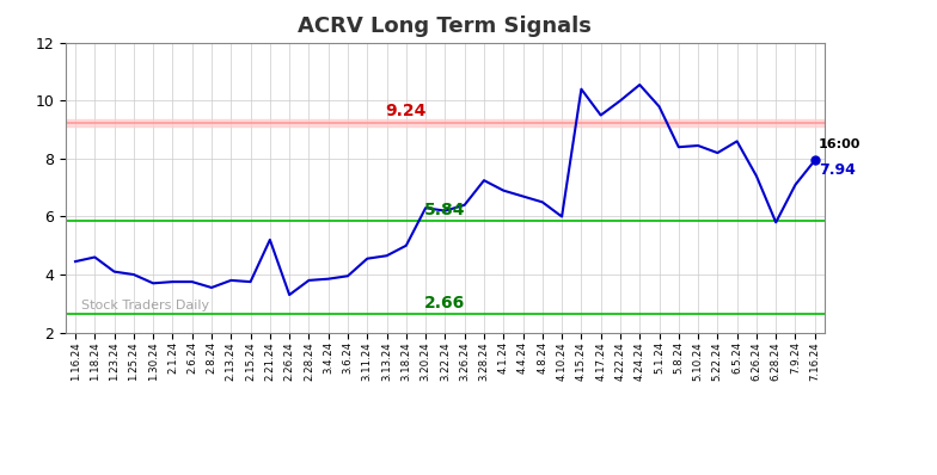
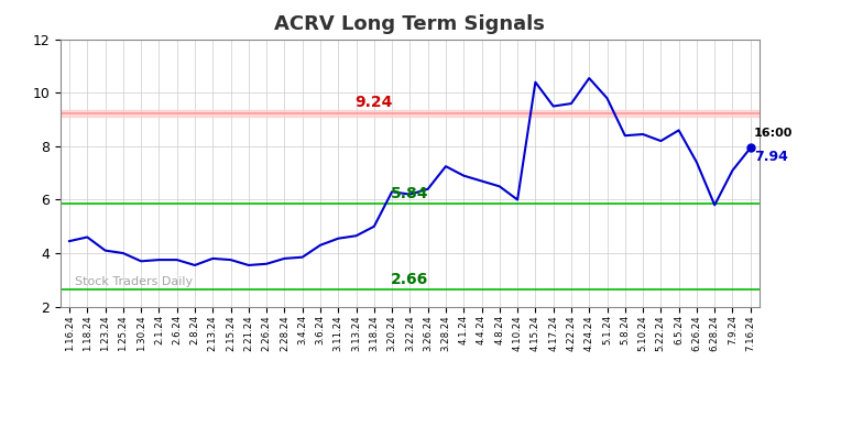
2.21.24: 5.20 -> 3.55
2.26.24: 3.30 -> 3.60
3.6.24: 3.95 -> 4.30
4.22.24: 10.00 -> 9.60
